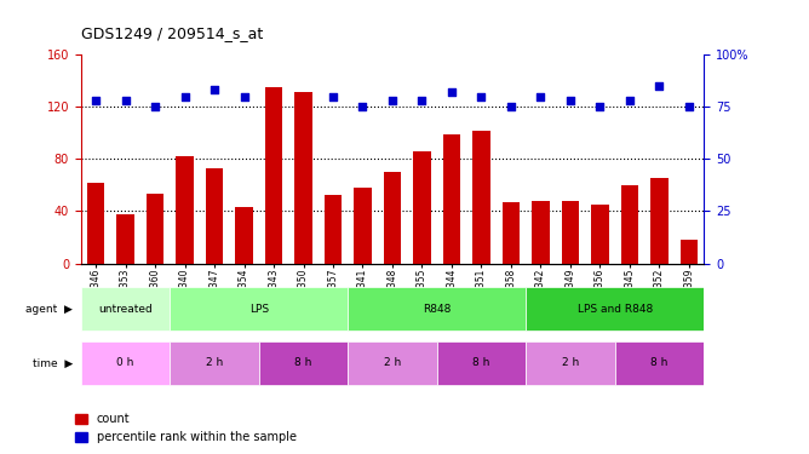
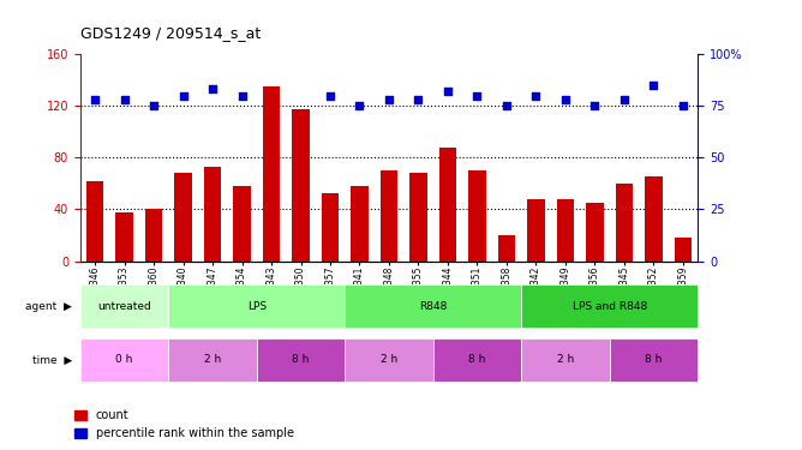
count/GSM52360: 53 -> 40
count/GSM52340: 82 -> 68
count/GSM52354: 43 -> 58
count/GSM52350: 131 -> 117
count/GSM52355: 86 -> 68
count/GSM52344: 99 -> 88
count/GSM52351: 102 -> 70
count/GSM52358: 47 -> 20
